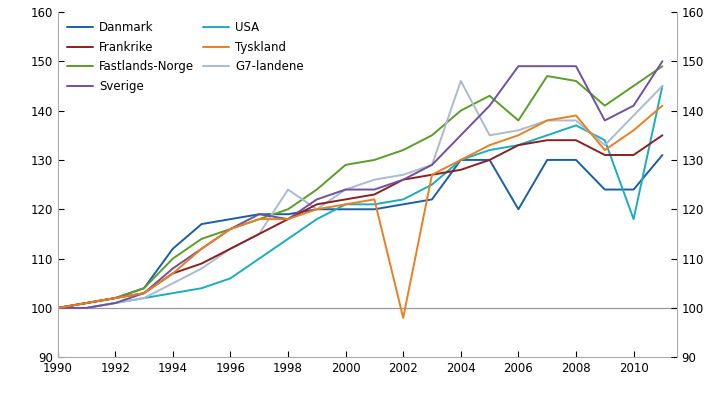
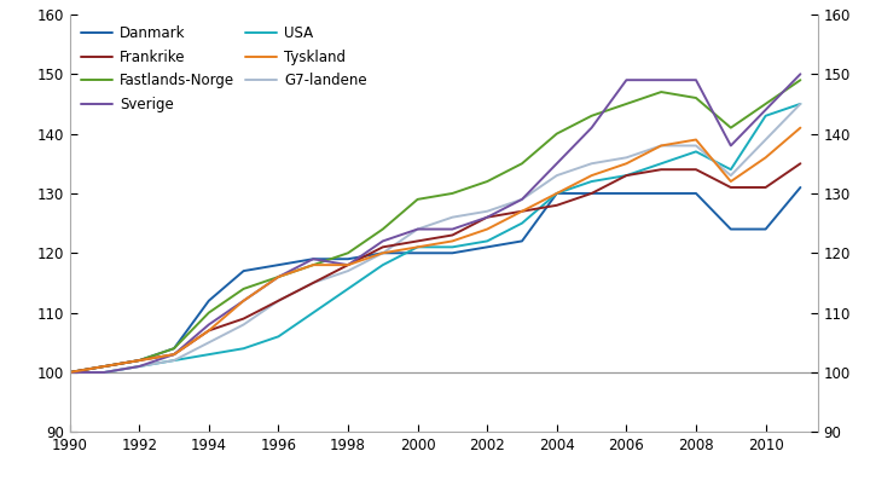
G7-landene/1998: 124 -> 117
Tyskland/2002: 98 -> 124
G7-landene/2004: 146 -> 133
Danmark/2006: 120 -> 130
Fastlands-Norge/2006: 138 -> 145
USA/2010: 118 -> 143
Sverige/2010: 141 -> 144
